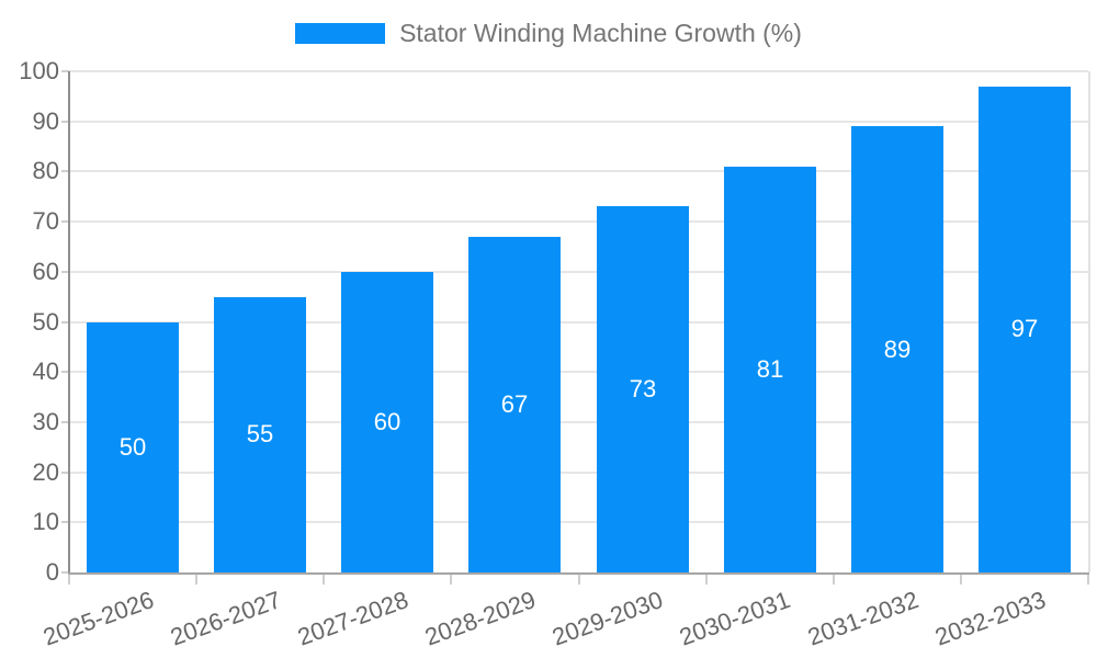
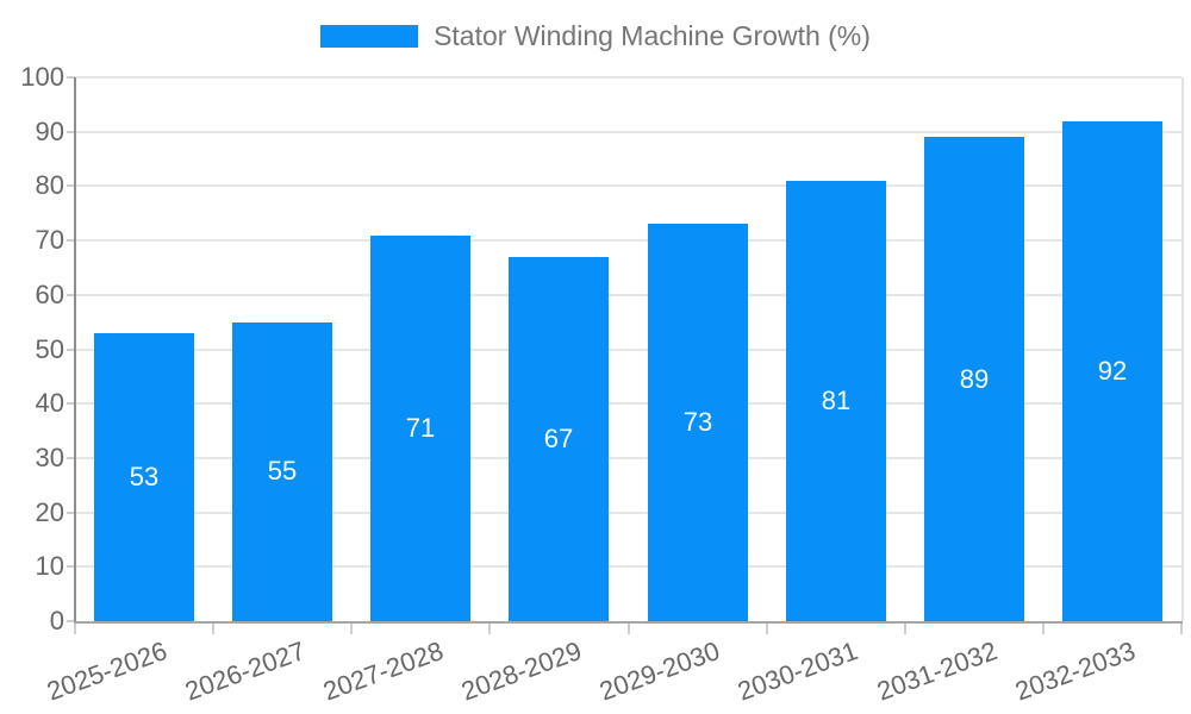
2025-2026: 50 -> 53
2027-2028: 60 -> 71
2032-2033: 97 -> 92
